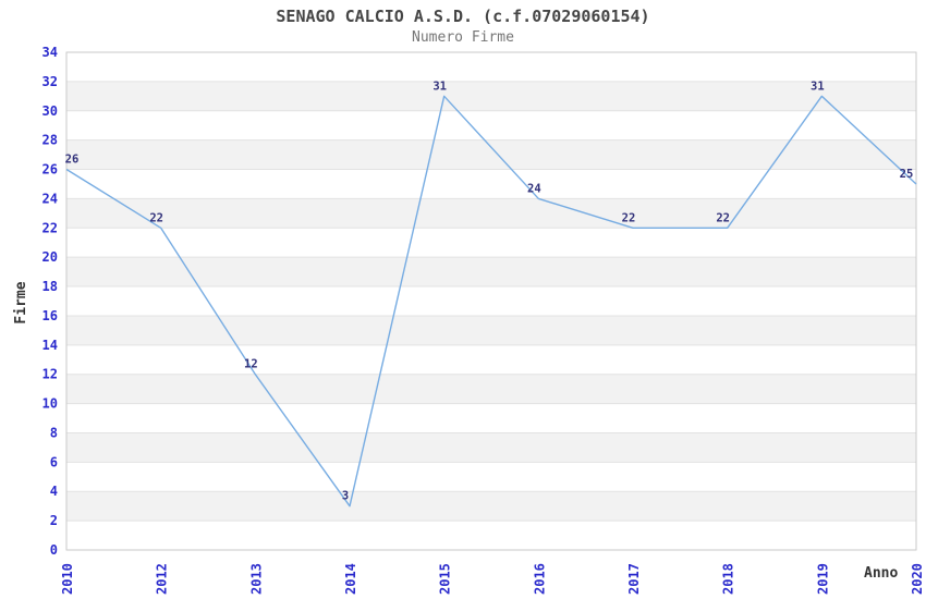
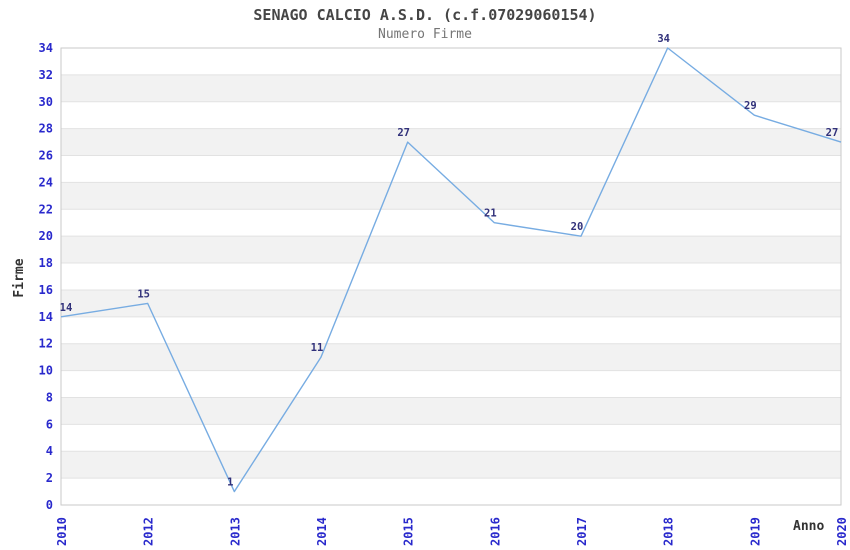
2010: 26 -> 14
2012: 22 -> 15
2013: 12 -> 1
2014: 3 -> 11
2015: 31 -> 27
2016: 24 -> 21
2017: 22 -> 20
2018: 22 -> 34
2019: 31 -> 29
2020: 25 -> 27
